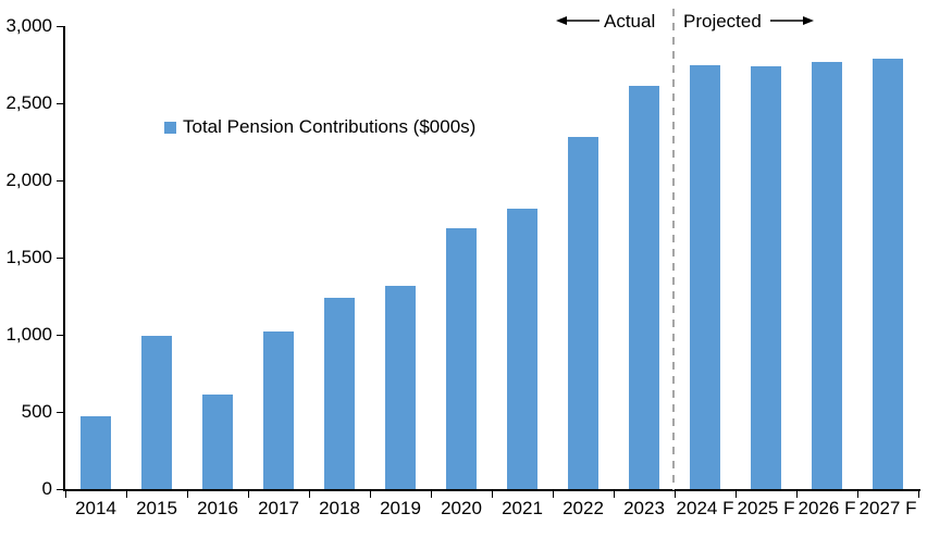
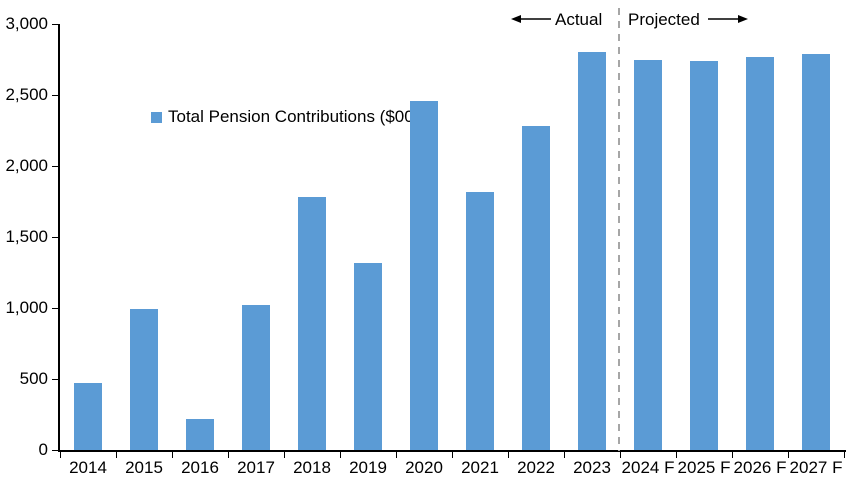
2016: 610 -> 220
2018: 1240 -> 1780
2020: 1690 -> 2460
2023: 2610 -> 2800
